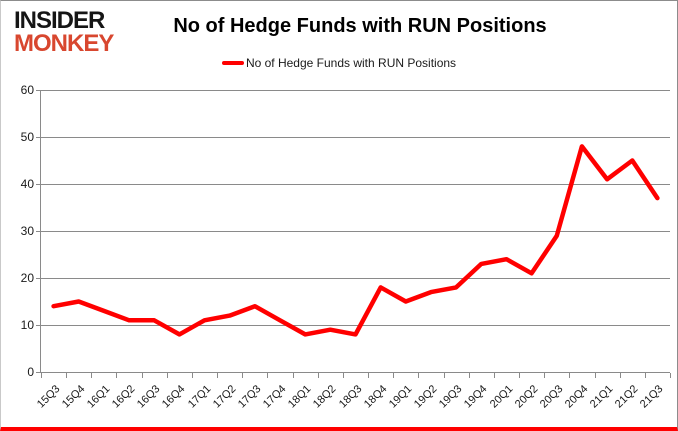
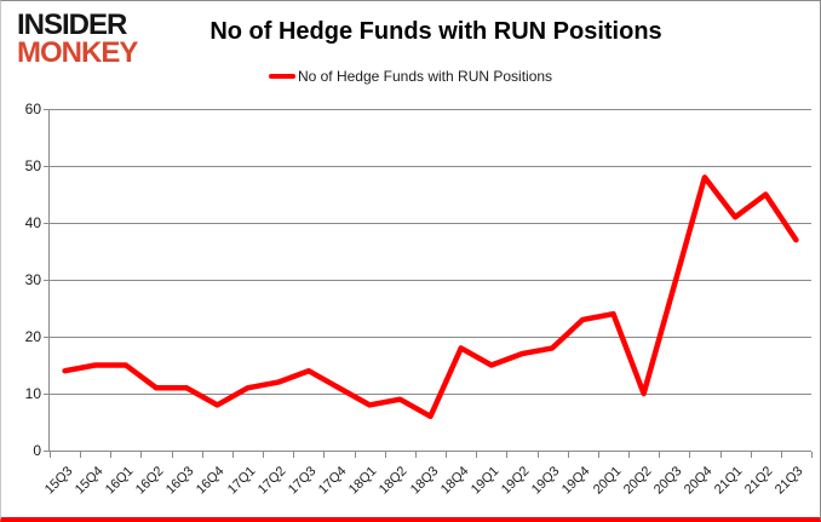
16Q1: 13 -> 15
18Q3: 8 -> 6
20Q2: 21 -> 10
